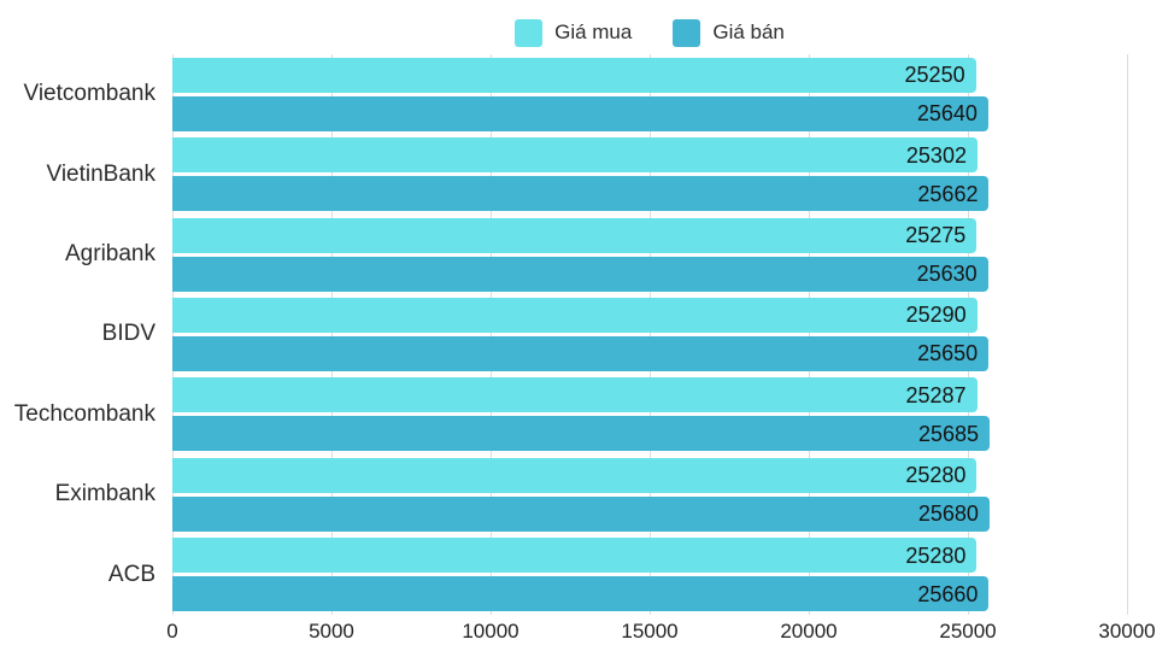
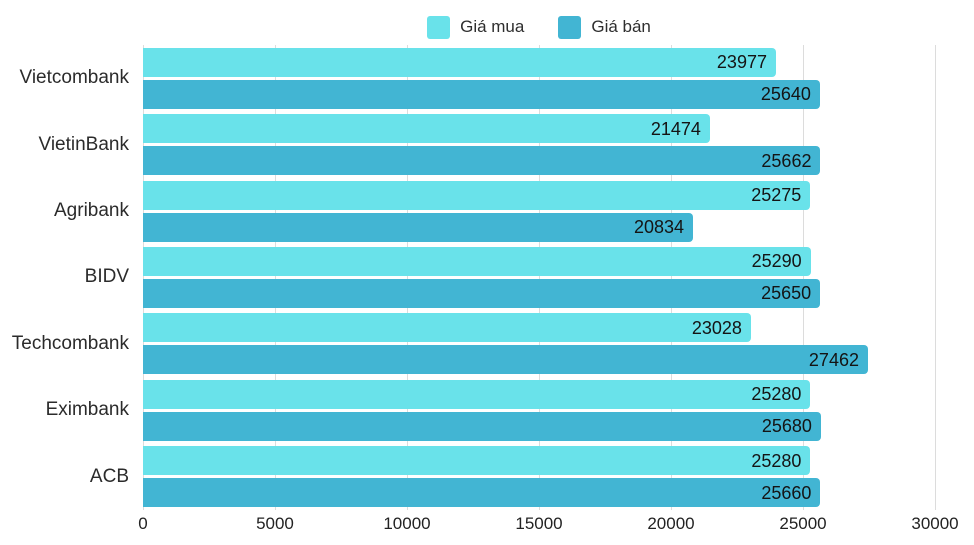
Giá mua/Vietcombank: 25250 -> 23977
Giá mua/VietinBank: 25302 -> 21474
Giá bán/Agribank: 25630 -> 20834
Giá mua/Techcombank: 25287 -> 23028
Giá bán/Techcombank: 25685 -> 27462
